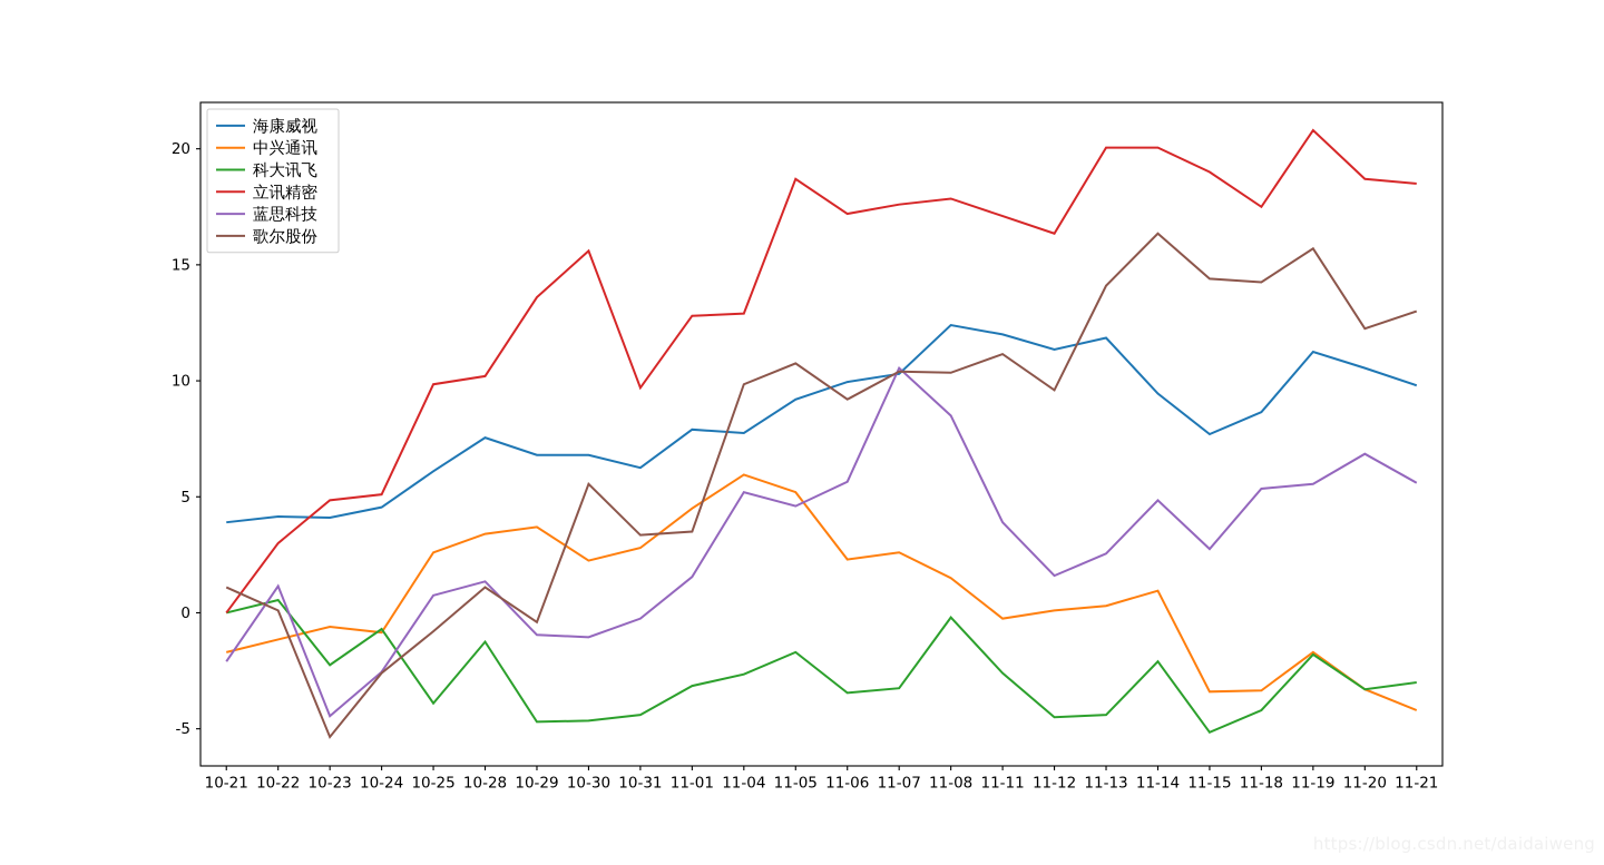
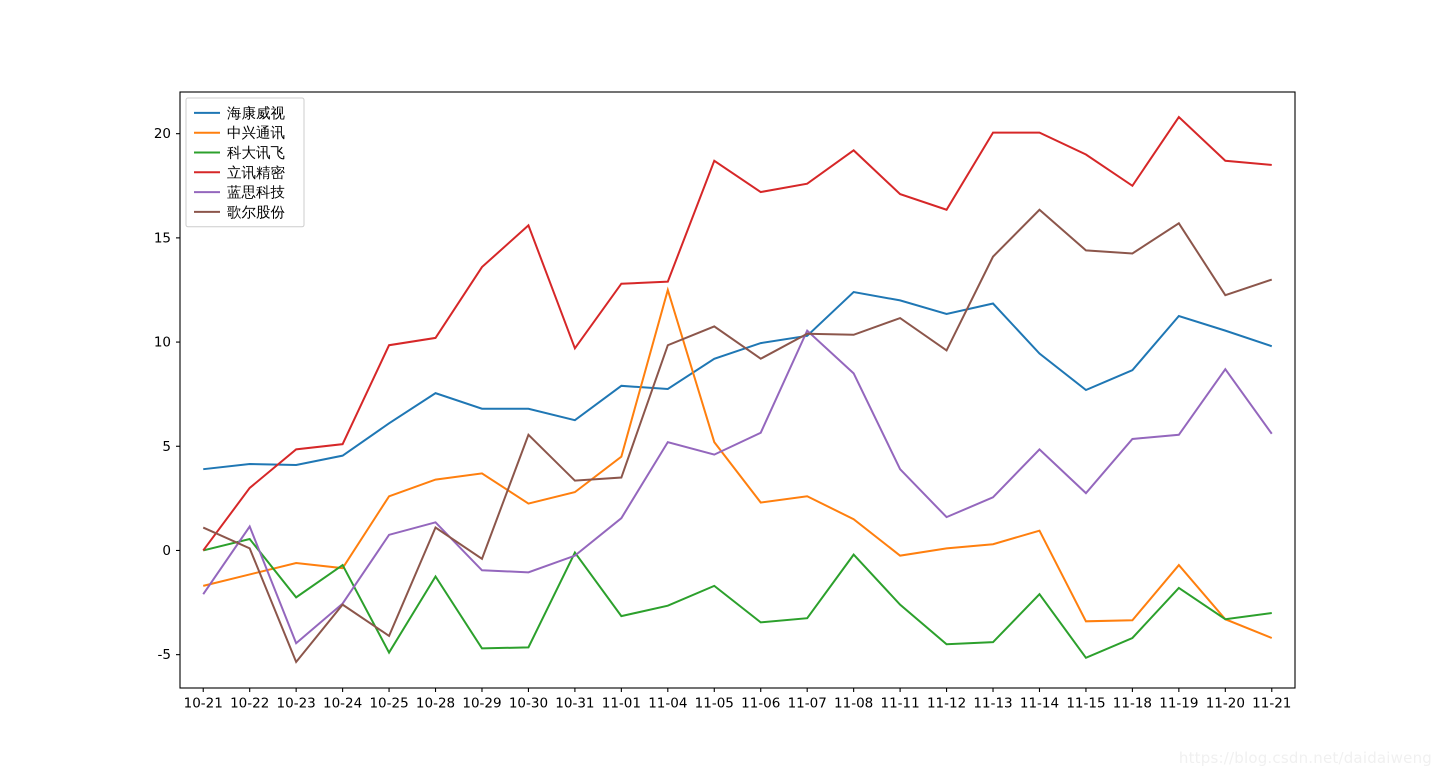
科大讯飞/10-25: -3.9 -> -4.9
歌尔股份/10-25: -0.8 -> -4.1
科大讯飞/10-31: -4.4 -> -0.1
中兴通讯/11-04: 6.0 -> 12.5
立讯精密/11-08: 17.9 -> 19.2
中兴通讯/11-19: -1.7 -> -0.7
蓝思科技/11-20: 6.8 -> 8.7
